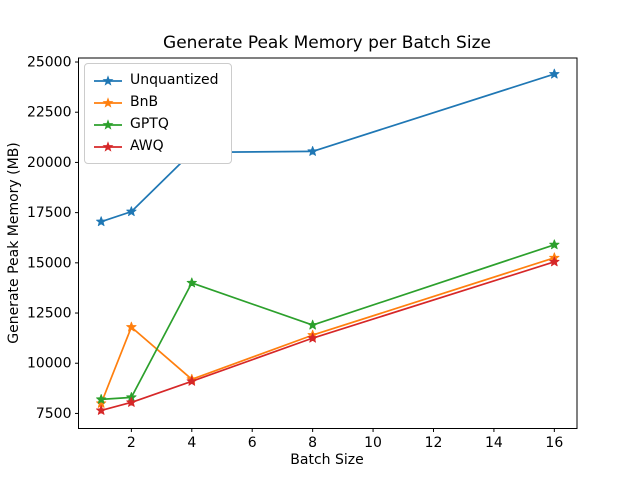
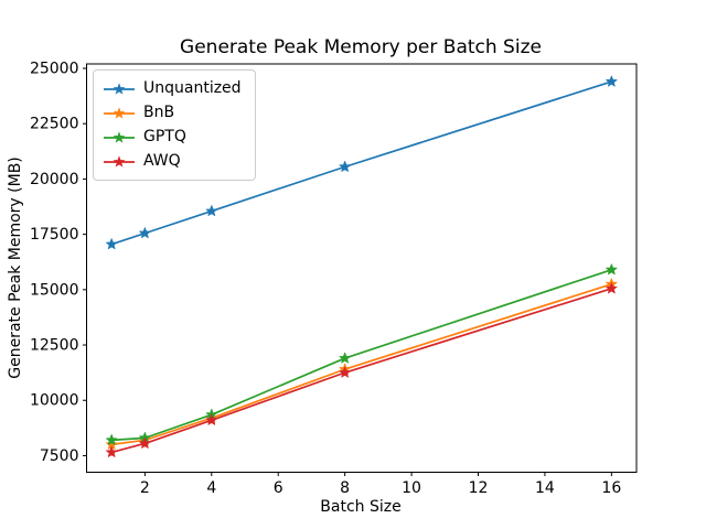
BnB/2: 11800 -> 8200
Unquantized/4: 20500 -> 18600
GPTQ/4: 14000 -> 9400
